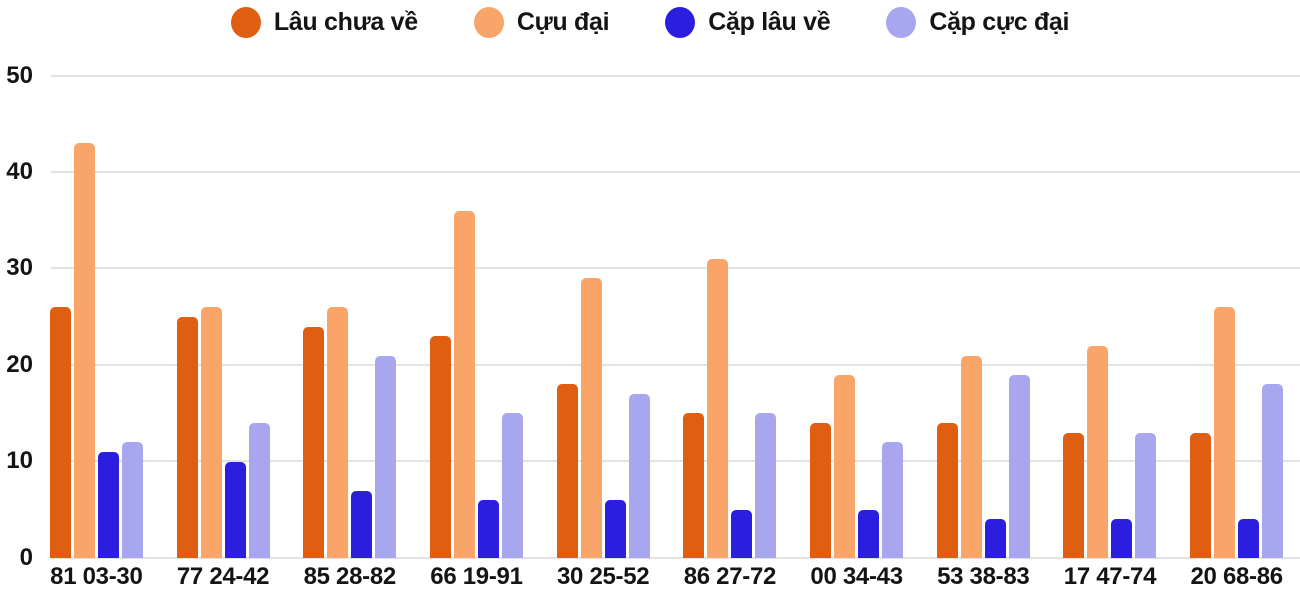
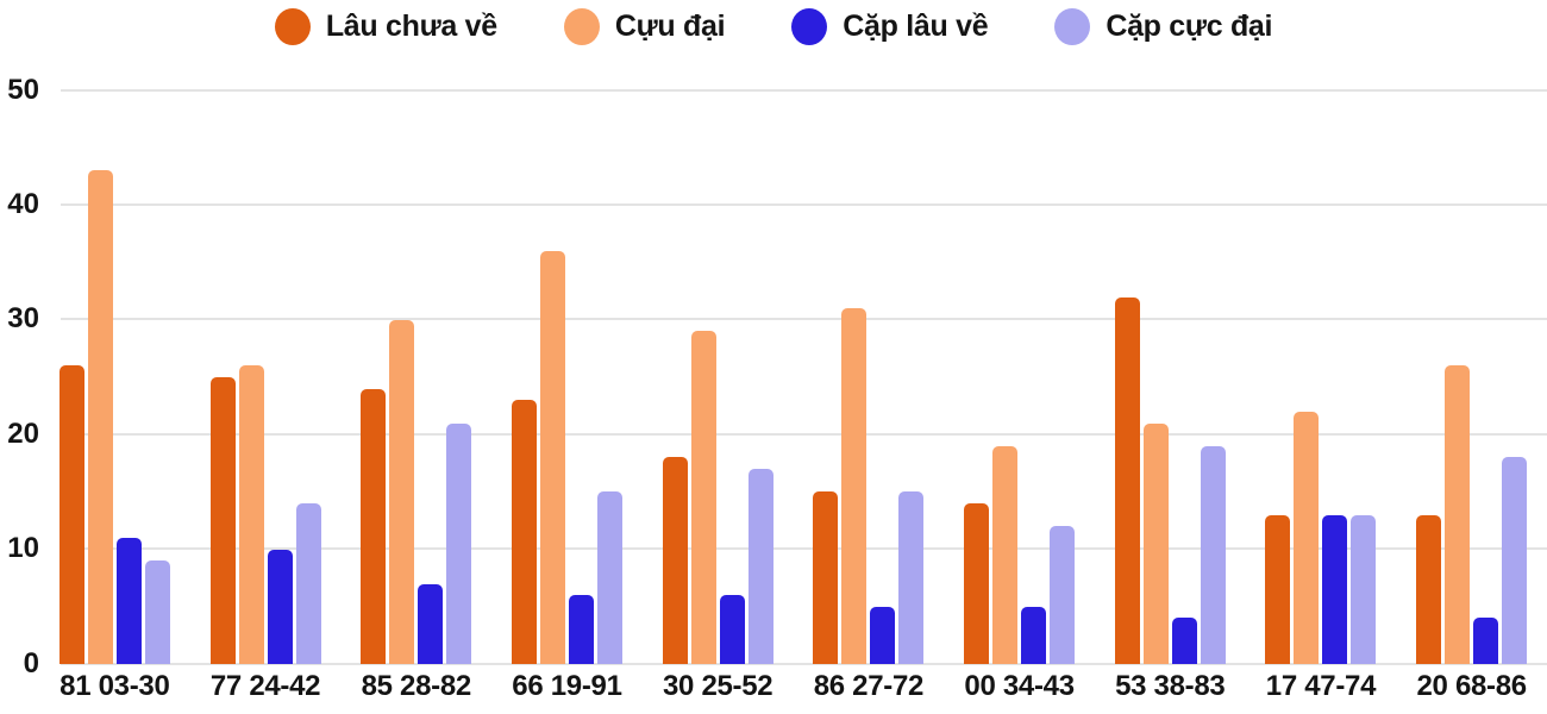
Cặp cực đại/81 03-30: 12 -> 9
Cựu đại/85 28-82: 26 -> 30
Lâu chưa về/53 38-83: 14 -> 32
Cặp lâu về/17 47-74: 4 -> 13
